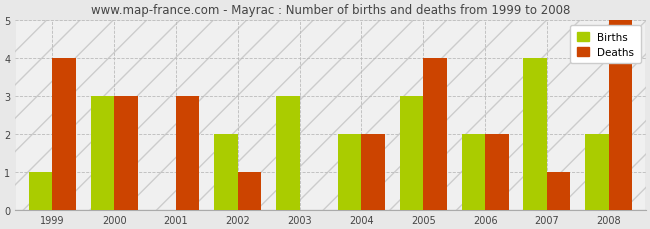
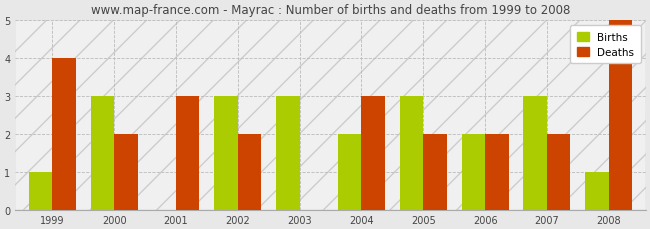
Deaths/2000: 3 -> 2
Births/2002: 2 -> 3
Deaths/2002: 1 -> 2
Deaths/2004: 2 -> 3
Deaths/2005: 4 -> 2
Births/2007: 4 -> 3
Deaths/2007: 1 -> 2
Births/2008: 2 -> 1
